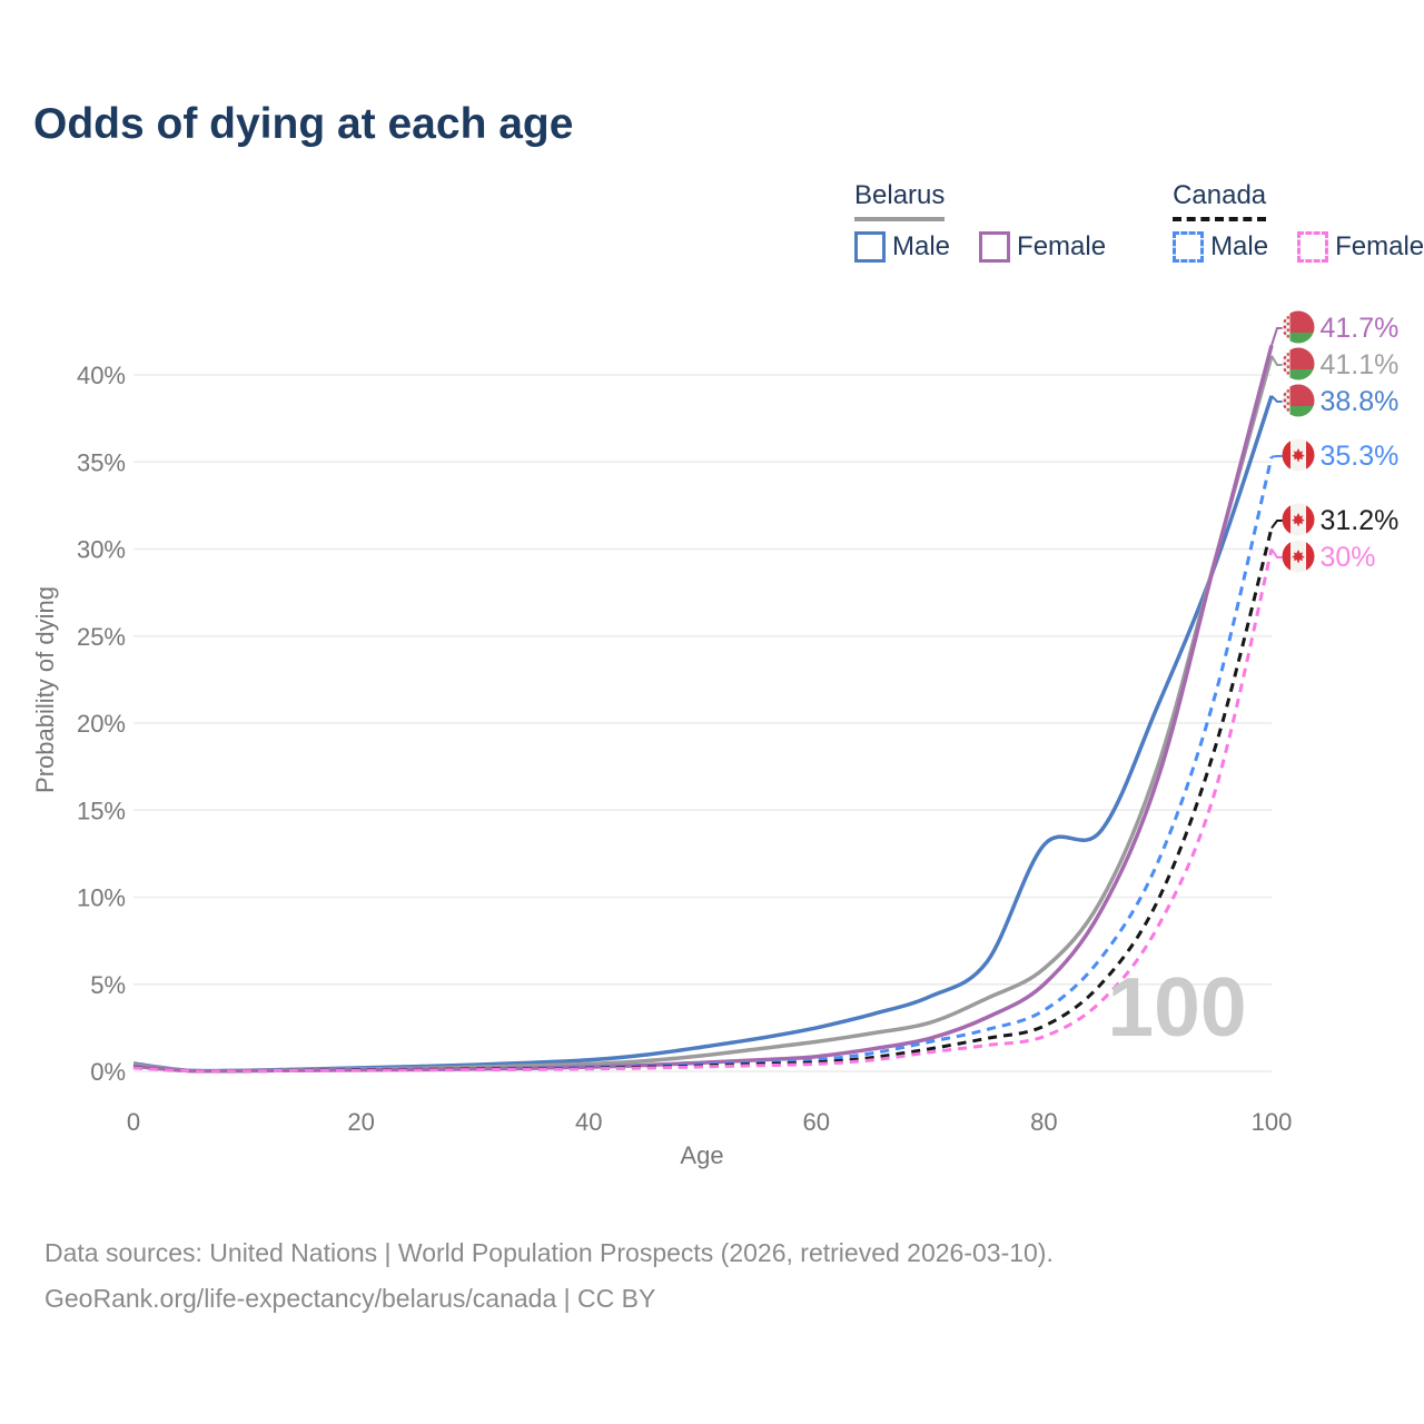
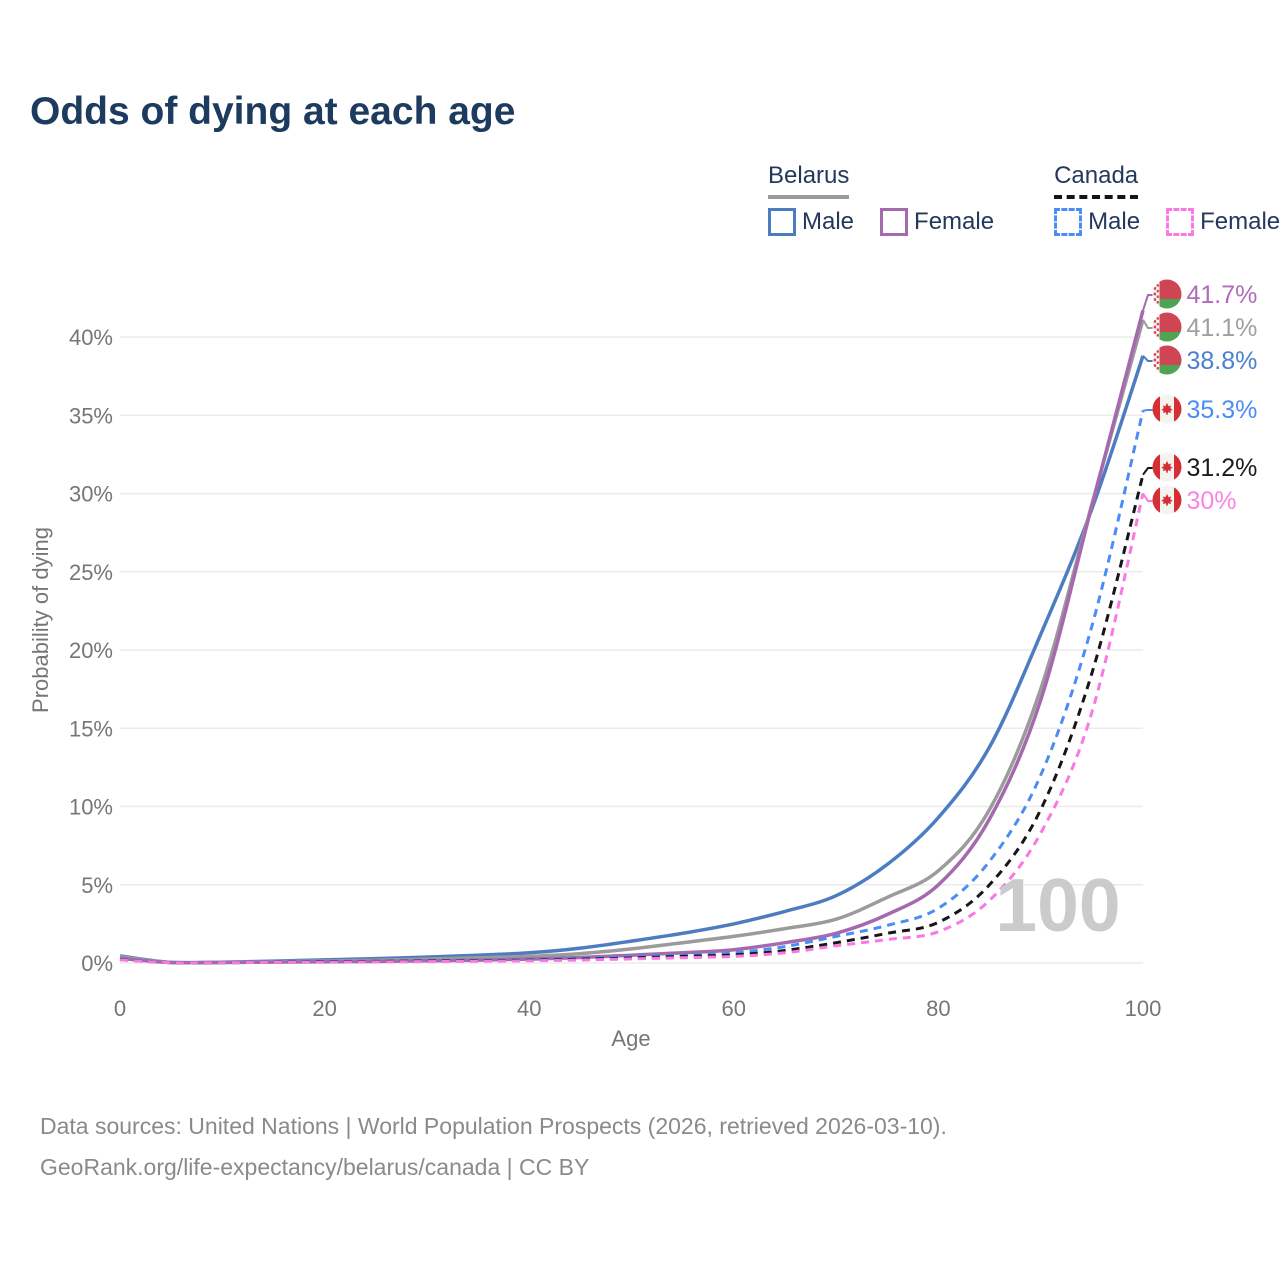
Belarus Male/80: 13.0% -> 9.3%
